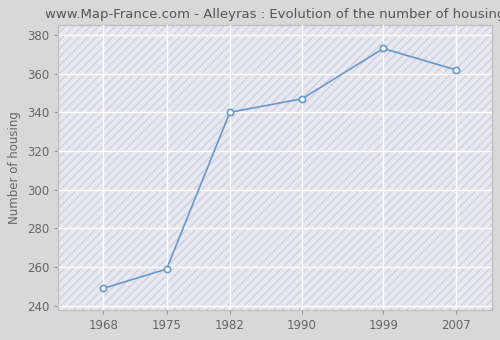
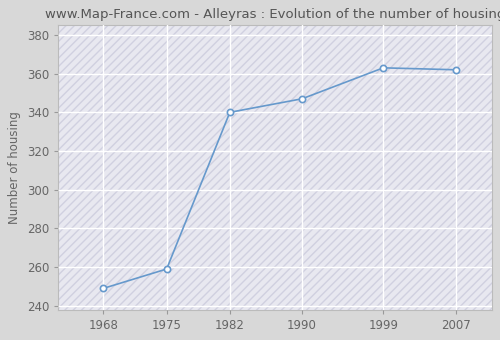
1999: 373 -> 363
